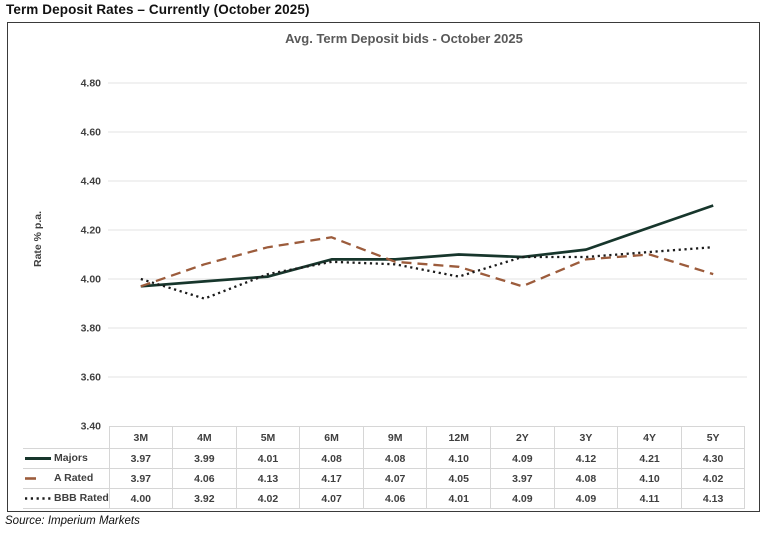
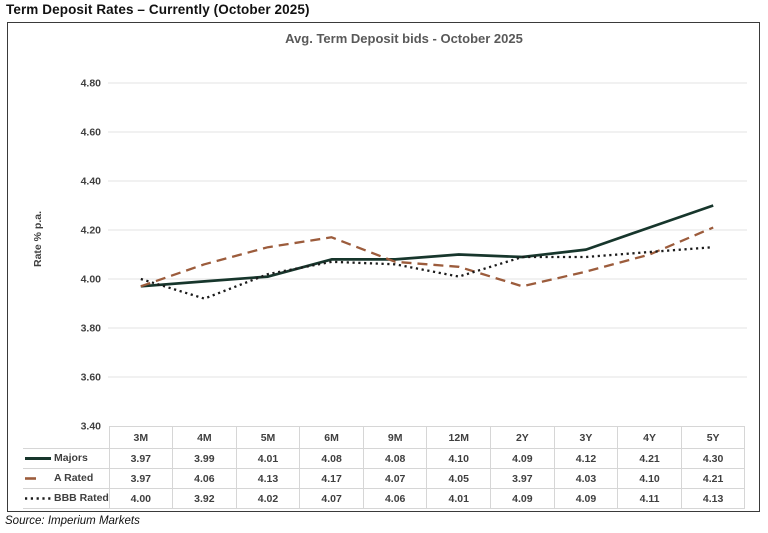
A Rated/3Y: 4.08 -> 4.03
A Rated/5Y: 4.02 -> 4.21
